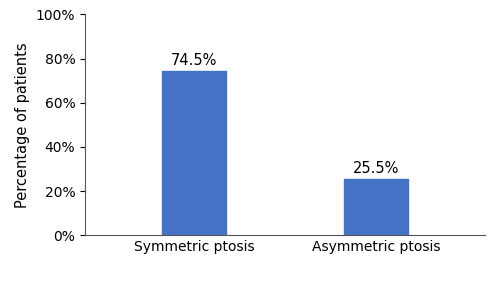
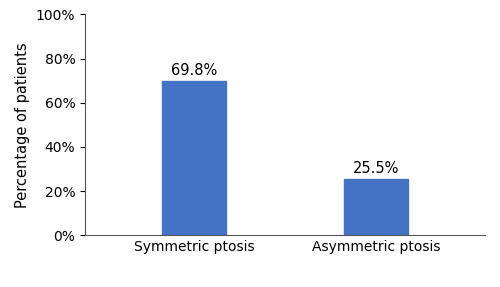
Symmetric ptosis: 74.5% -> 69.8%
